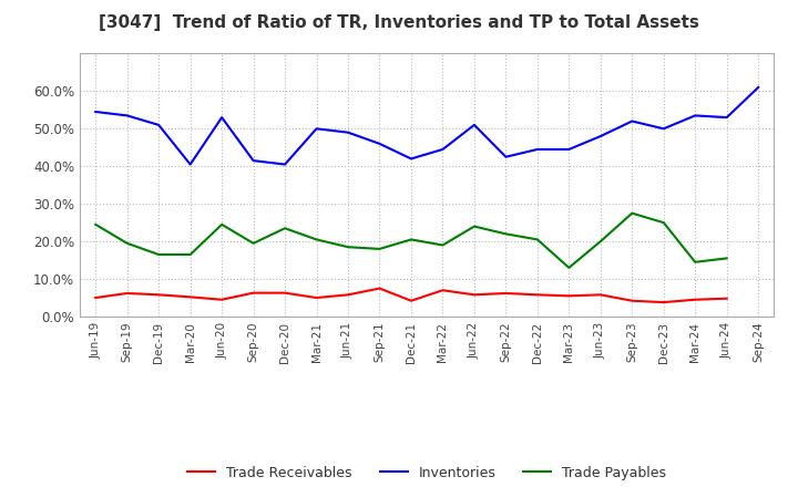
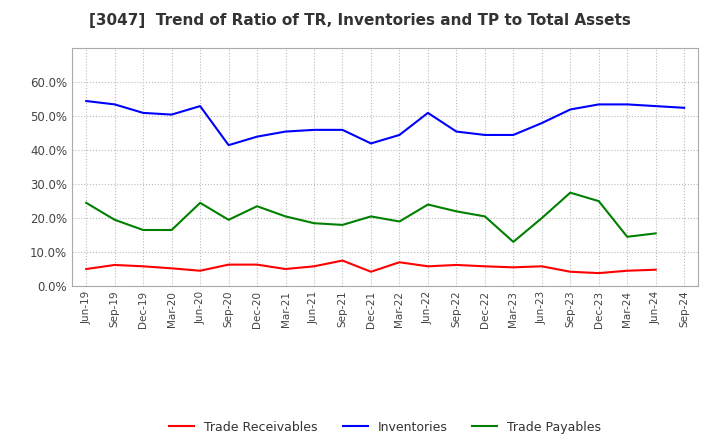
Inventories/Mar-20: 40.5% -> 50.5%
Inventories/Dec-20: 40.5% -> 44.0%
Inventories/Mar-21: 50.0% -> 45.5%
Inventories/Jun-21: 49.0% -> 46.0%
Inventories/Sep-22: 42.5% -> 45.5%
Inventories/Dec-23: 50.0% -> 53.5%
Inventories/Sep-24: 61.0% -> 52.5%
